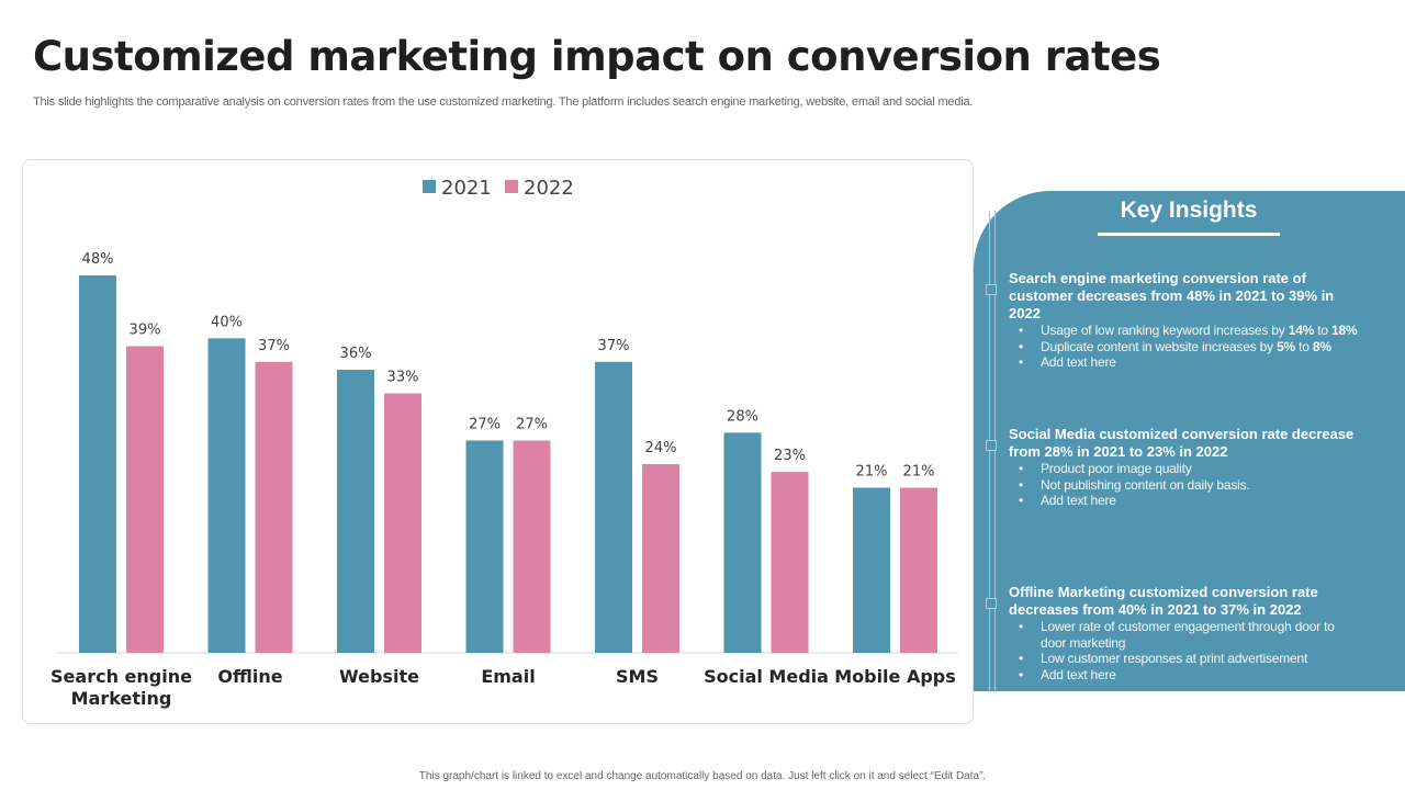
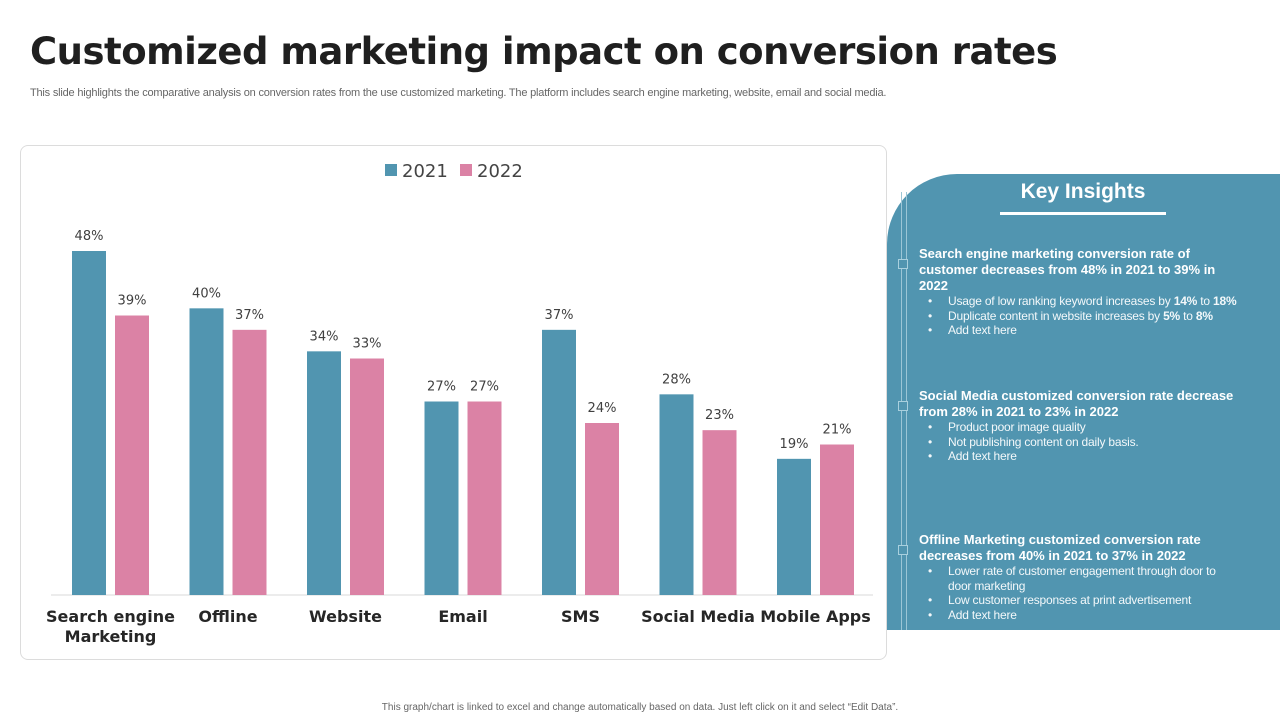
2021/Website: 36% -> 34%
2021/Mobile Apps: 21% -> 19%
